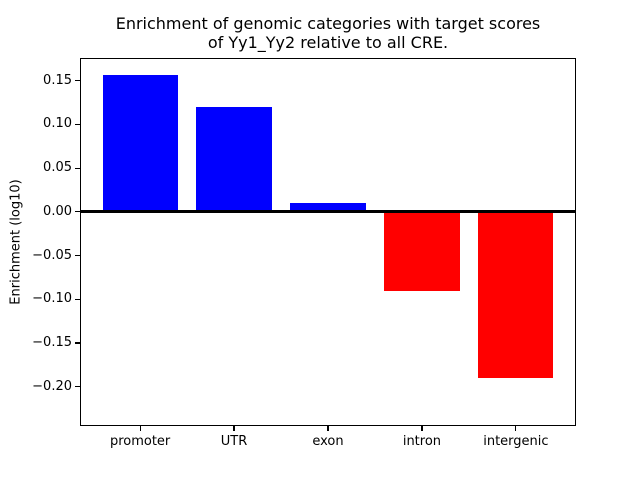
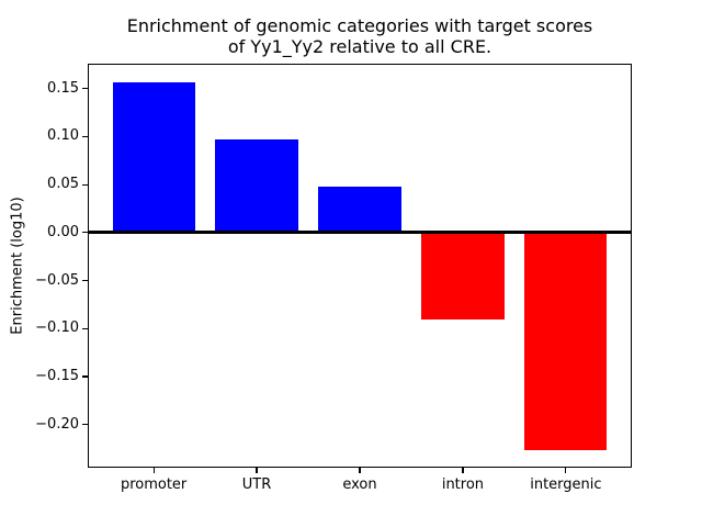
UTR: 0.12 -> 0.10
exon: 0.01 -> 0.05
intergenic: -0.19 -> -0.23
